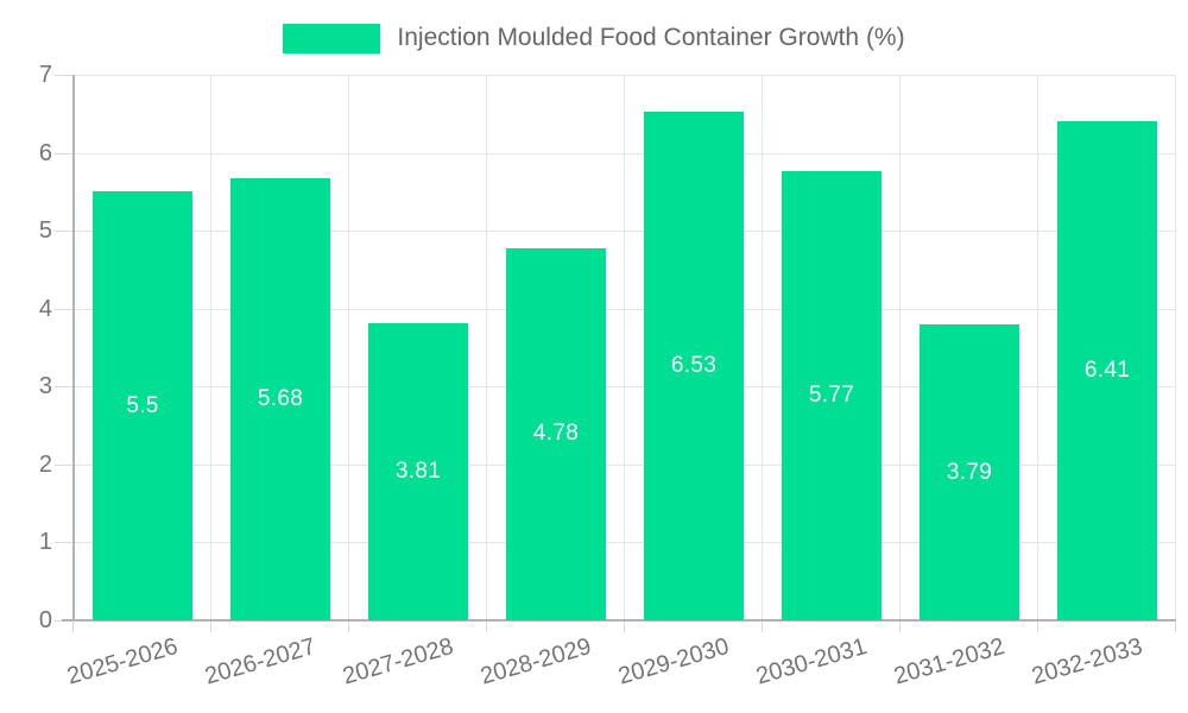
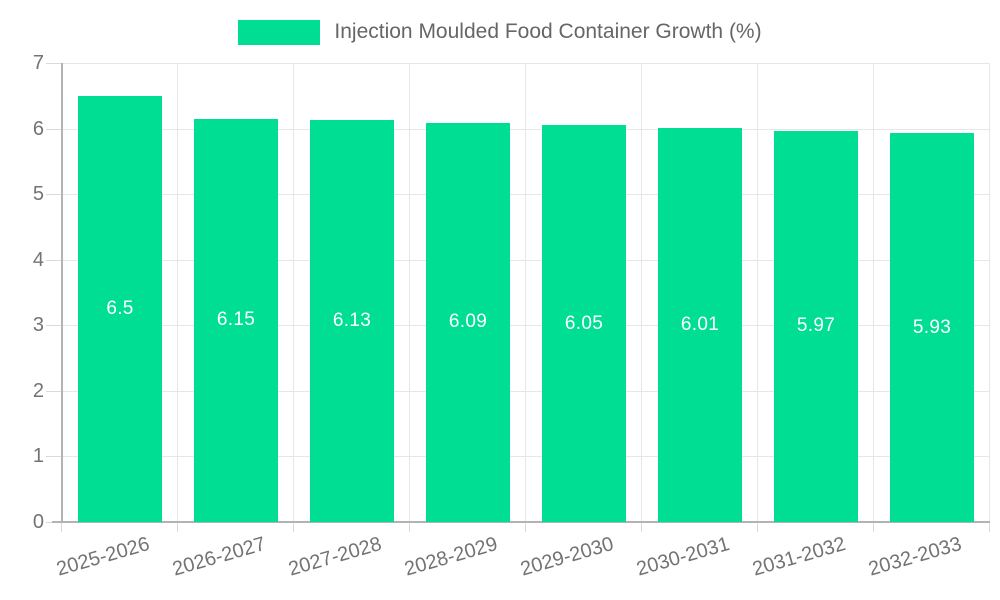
2025-2026: 5.5 -> 6.5
2026-2027: 5.68 -> 6.15
2027-2028: 3.81 -> 6.13
2028-2029: 4.78 -> 6.09
2029-2030: 6.53 -> 6.05
2030-2031: 5.77 -> 6.01
2031-2032: 3.79 -> 5.97
2032-2033: 6.41 -> 5.93
